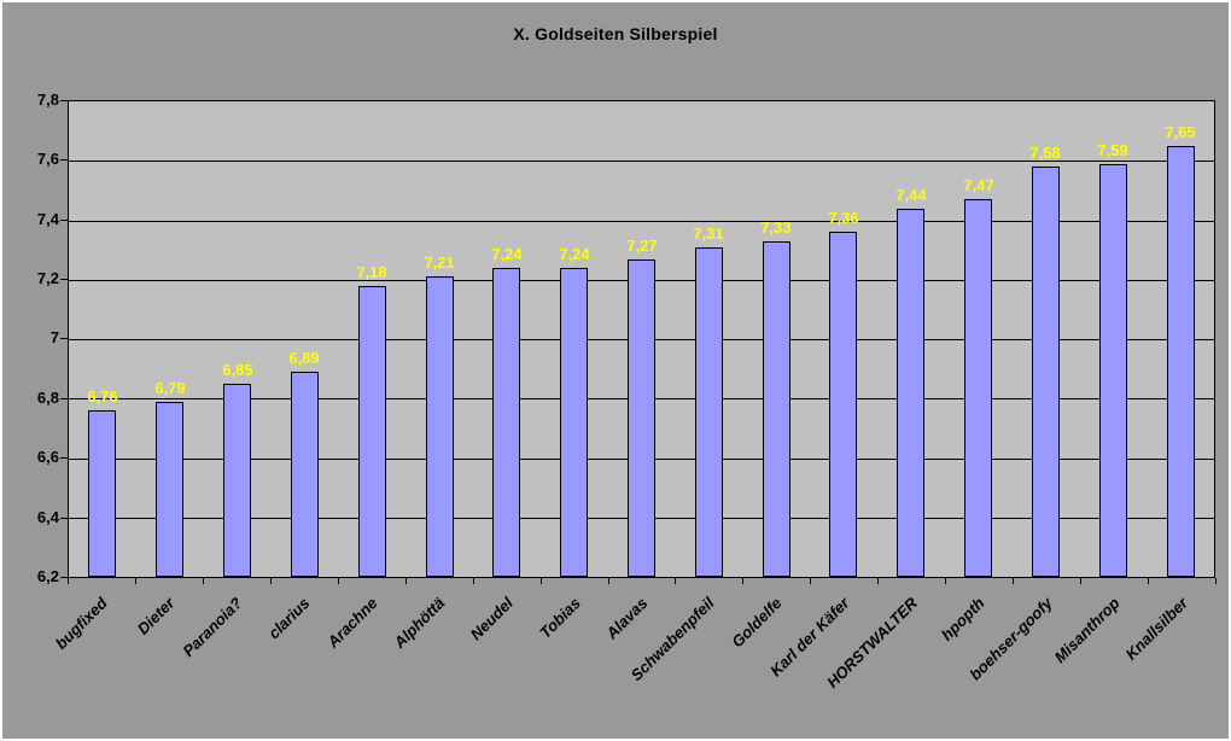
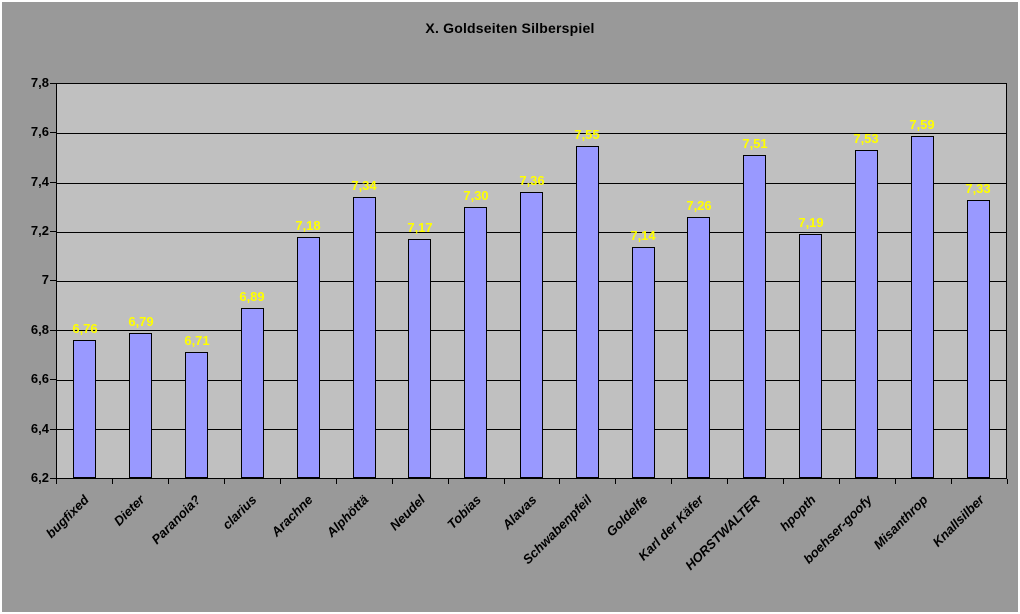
Paranoia?: 6,85 -> 6,71
Alphöttä: 7,21 -> 7,34
Neudel: 7,24 -> 7,17
Tobias: 7,24 -> 7,30
Alavas: 7,27 -> 7,36
Schwabenpfeil: 7,31 -> 7,55
Goldelfe: 7,33 -> 7,14
Karl der Käfer: 7,36 -> 7,26
HORSTWALTER: 7,44 -> 7,51
hpopth: 7,47 -> 7,19
boehser-goofy: 7,58 -> 7,53
Knallsilber: 7,65 -> 7,33
